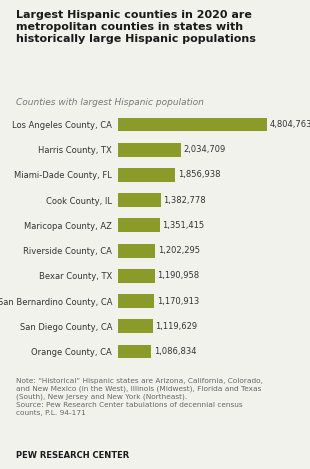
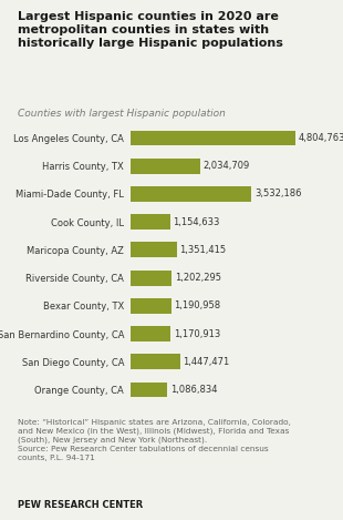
Miami-Dade County, FL: 1,856,938 -> 3,532,186
Cook County, IL: 1,382,778 -> 1,154,633
San Diego County, CA: 1,119,629 -> 1,447,471
